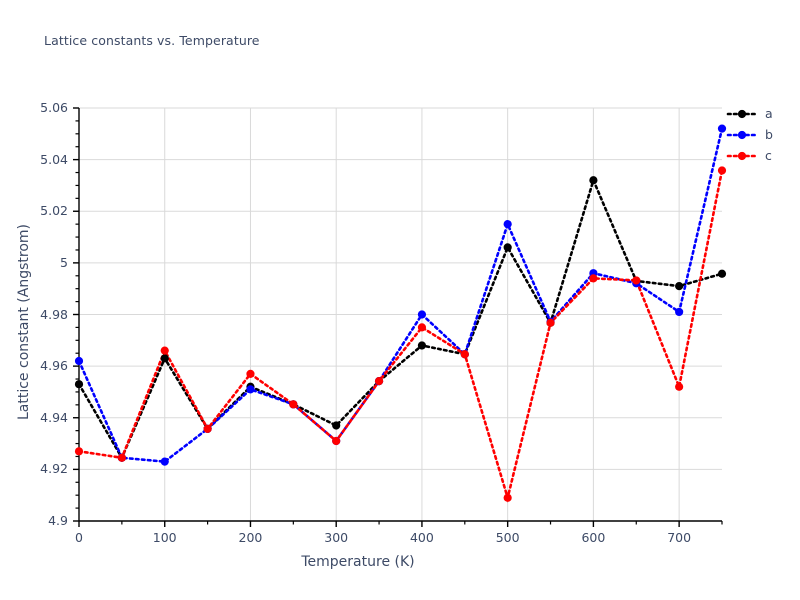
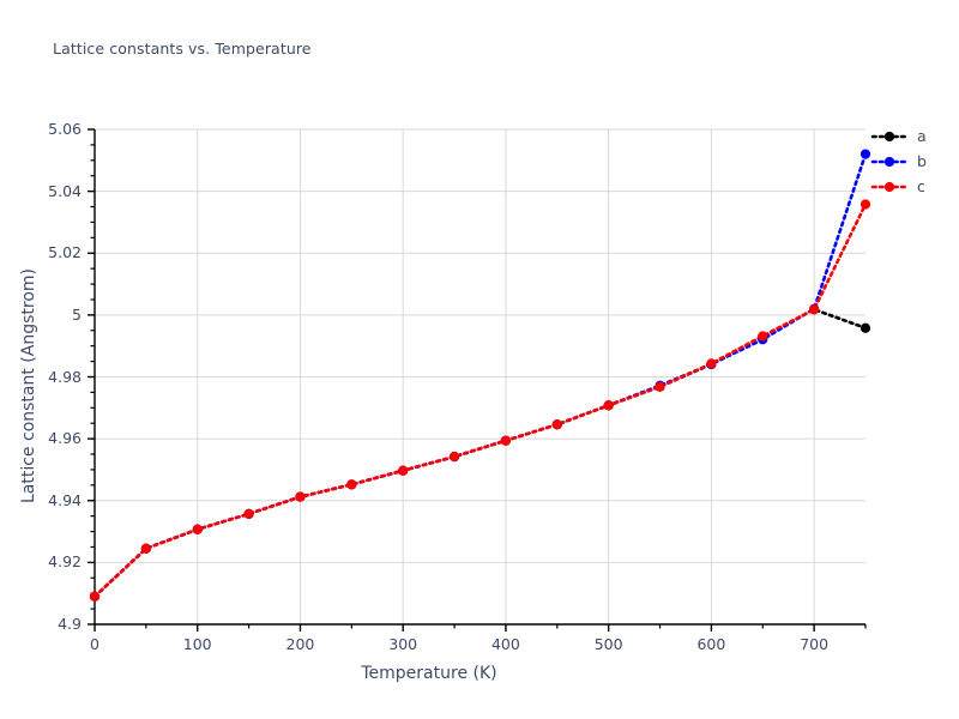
a/0: 4.953 -> 4.909
b/0: 4.962 -> 4.909
c/0: 4.927 -> 4.909
a/100: 4.963 -> 4.931
b/100: 4.923 -> 4.931
c/100: 4.966 -> 4.931
a/200: 4.952 -> 4.941
b/200: 4.951 -> 4.941
c/200: 4.957 -> 4.941
a/300: 4.937 -> 4.950
b/300: 4.931 -> 4.950
c/300: 4.931 -> 4.950
a/400: 4.968 -> 4.959
b/400: 4.980 -> 4.959
c/400: 4.975 -> 4.959
a/500: 5.006 -> 4.971
b/500: 5.015 -> 4.971
c/500: 4.909 -> 4.971
a/600: 5.032 -> 4.984
b/600: 4.996 -> 4.984
c/600: 4.994 -> 4.984
a/700: 4.991 -> 5.002
b/700: 4.981 -> 5.002
c/700: 4.952 -> 5.002
